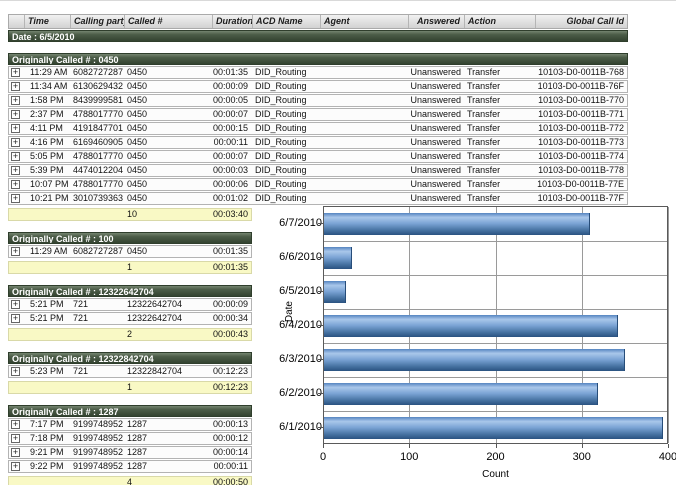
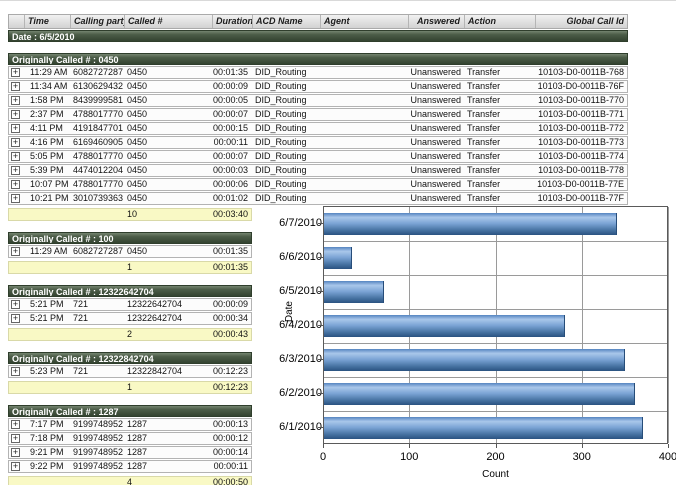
6/7/2010: 310 -> 340
6/5/2010: 30 -> 70
6/4/2010: 340 -> 280
6/2/2010: 320 -> 360
6/1/2010: 390 -> 370
